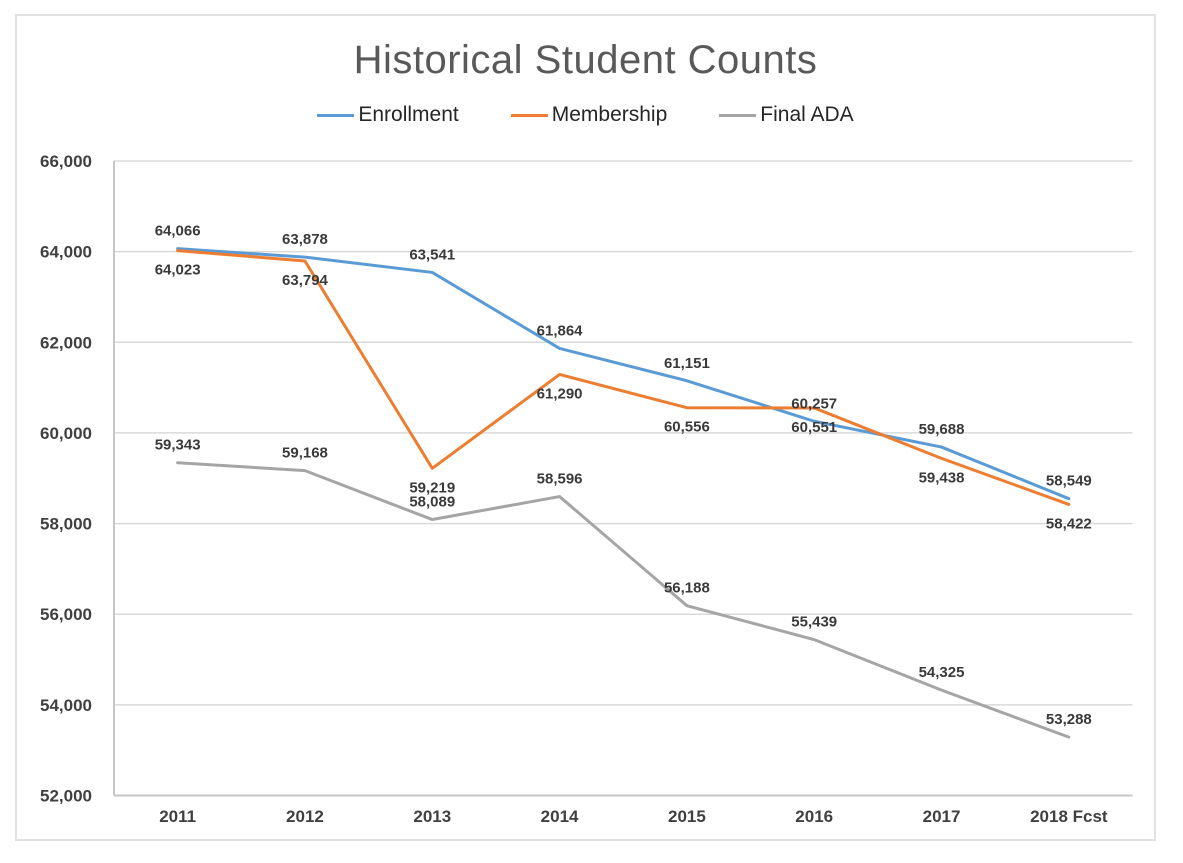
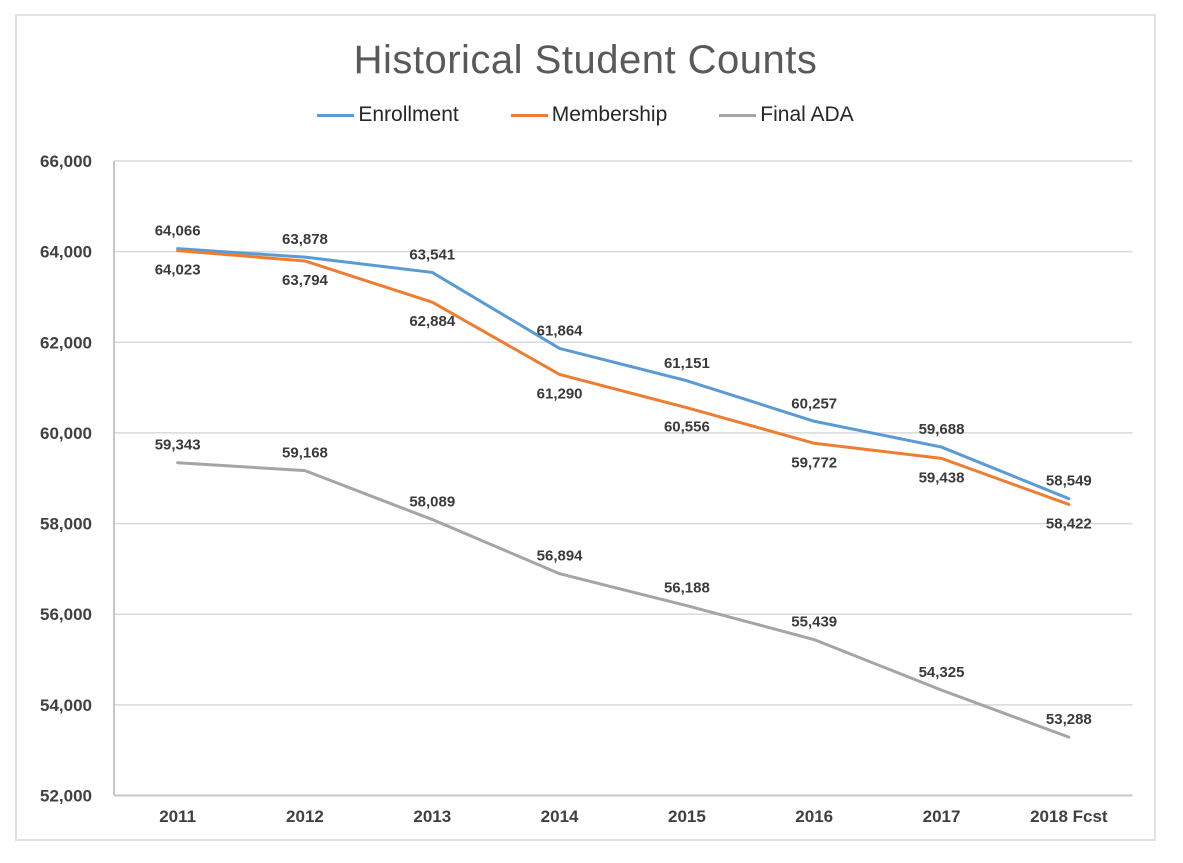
Membership/2013: 59,219 -> 62,884
Final ADA/2014: 58,596 -> 56,894
Membership/2016: 60,551 -> 59,772
